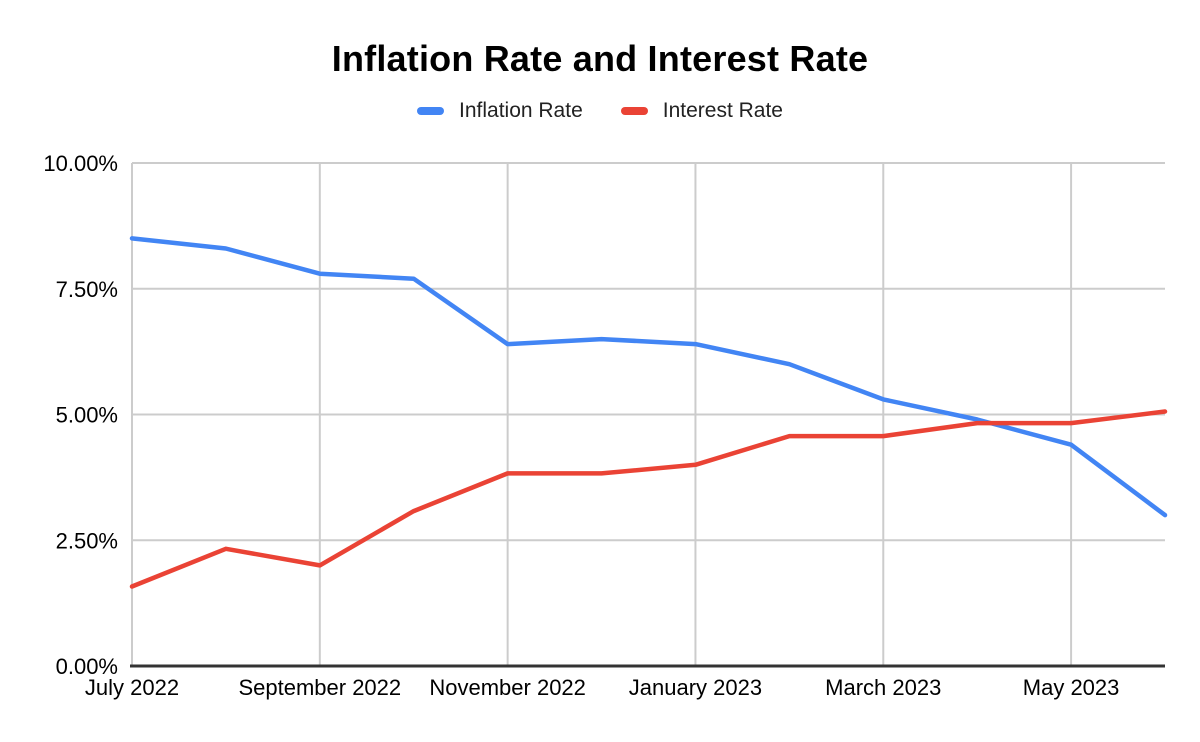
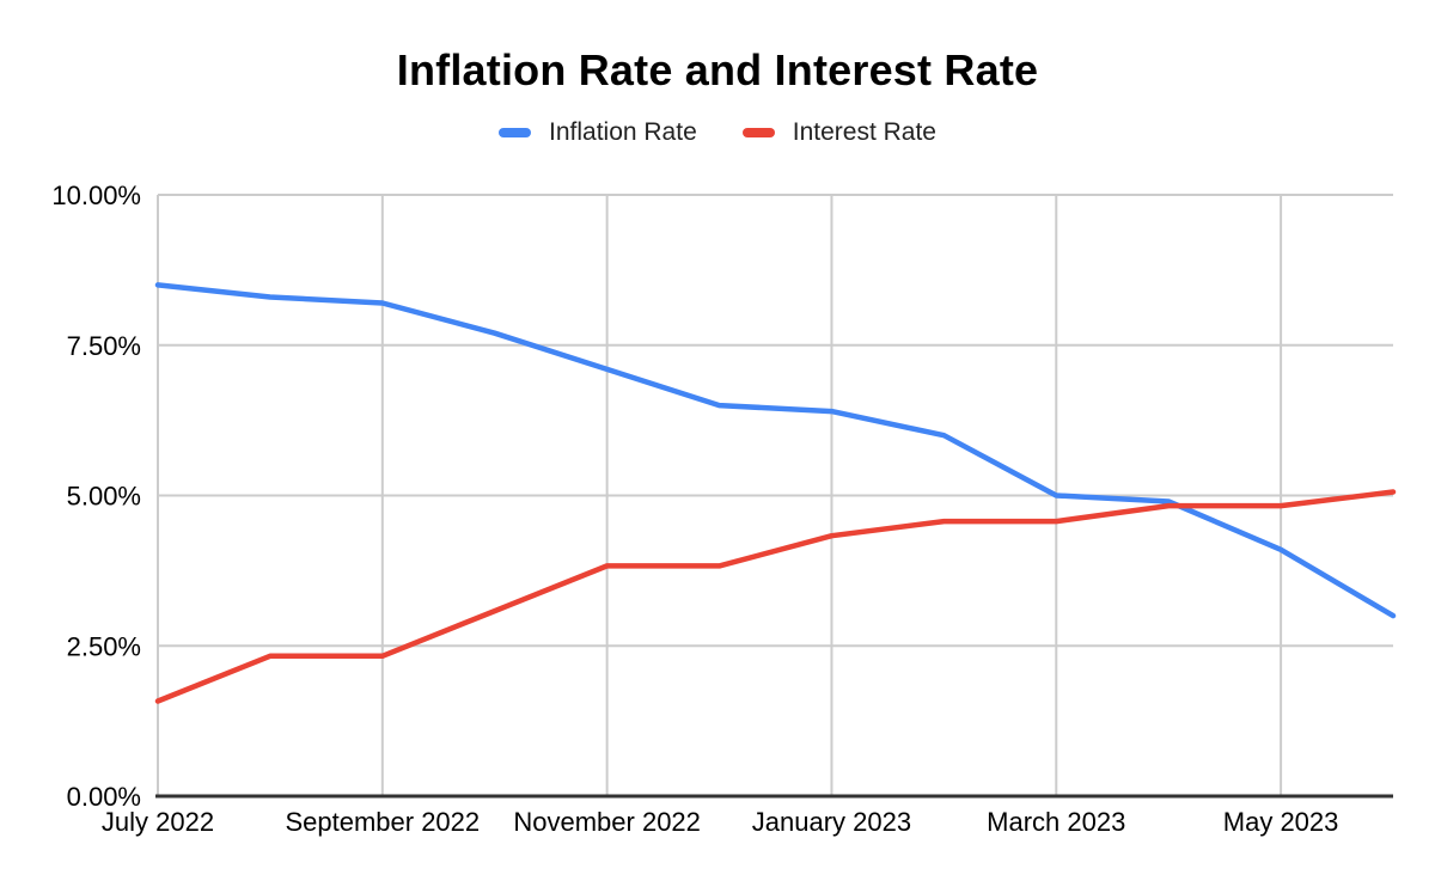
Inflation Rate/September 2022: 7.8% -> 8.2%
Interest Rate/September 2022: 2.0% -> 2.3%
Inflation Rate/November 2022: 6.4% -> 7.1%
Interest Rate/January 2023: 4.0% -> 4.3%
Inflation Rate/March 2023: 5.3% -> 5.0%
Inflation Rate/May 2023: 4.4% -> 4.1%
